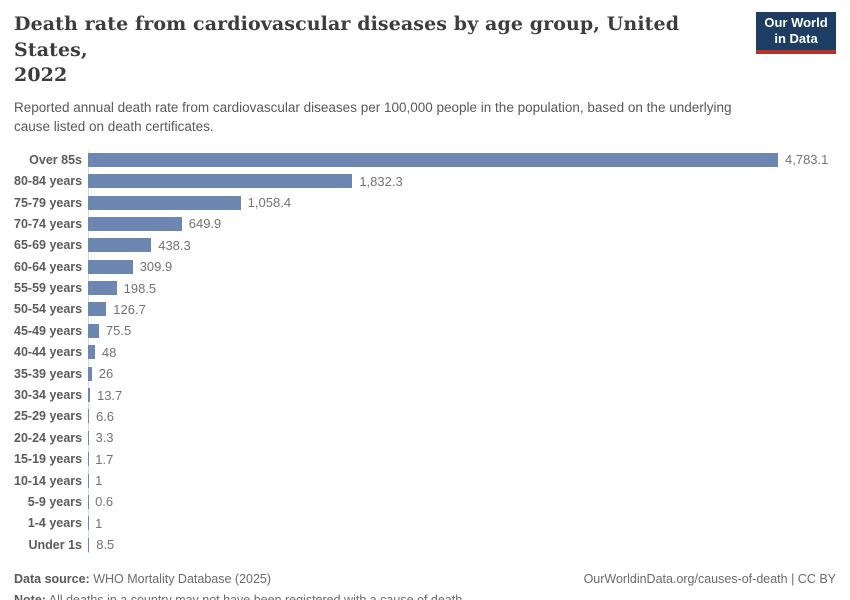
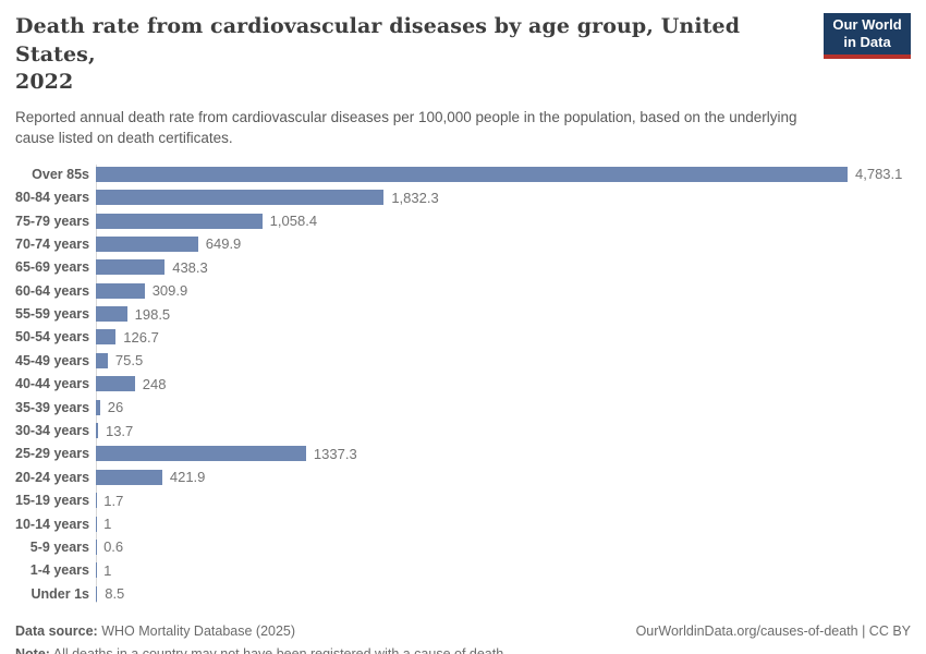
40-44 years: 48 -> 248
25-29 years: 6.6 -> 1337.3
20-24 years: 3.3 -> 421.9
